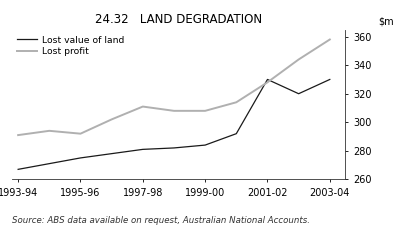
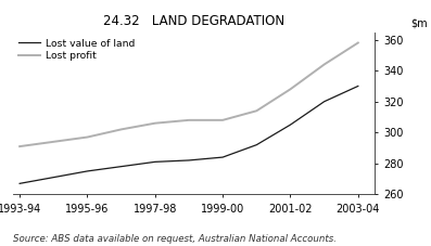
Lost profit/1995-96: 292 -> 297
Lost profit/1997-98: 311 -> 306
Lost value of land/2001-02: 330 -> 305
